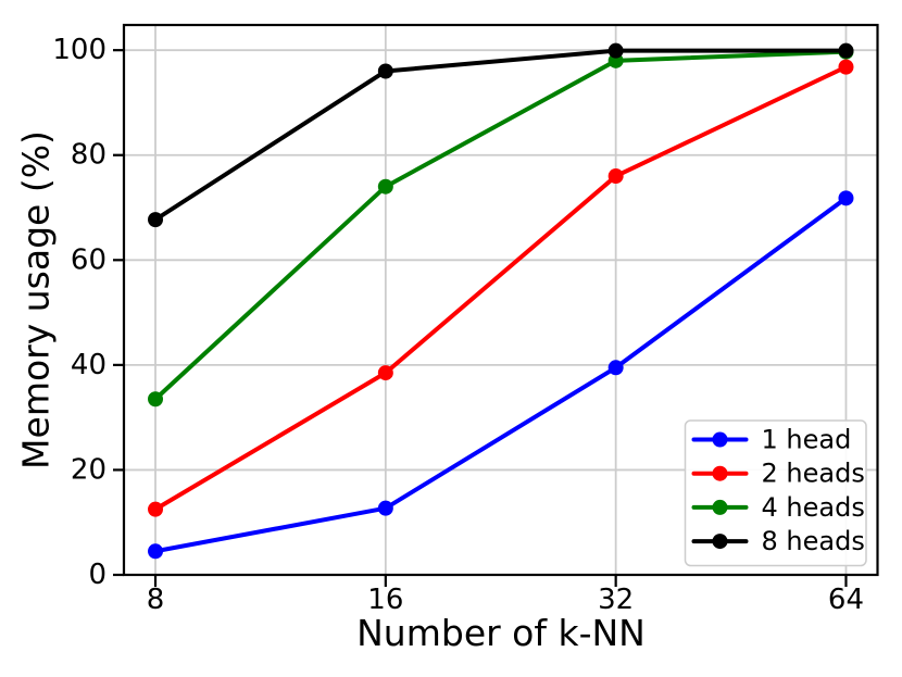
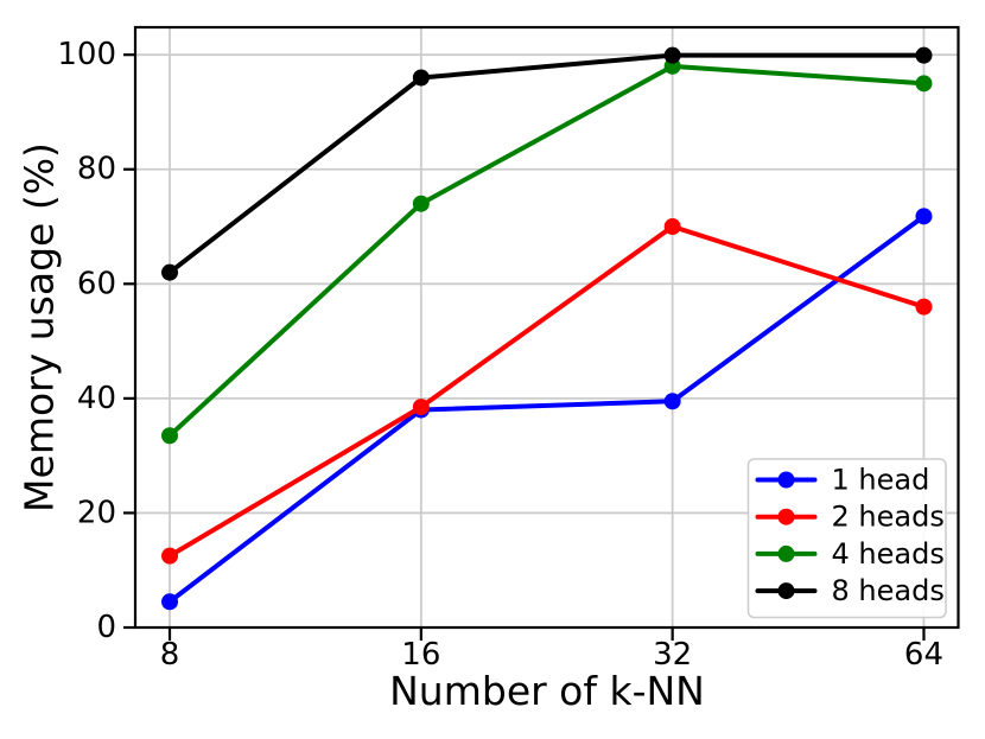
8 heads/8: 68 -> 62
1 head/16: 13 -> 38
2 heads/32: 76 -> 70
2 heads/64: 97 -> 56
4 heads/64: 100 -> 95
